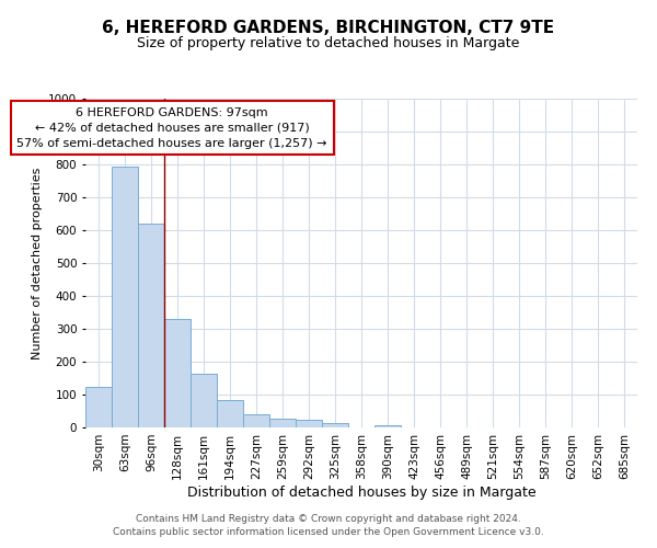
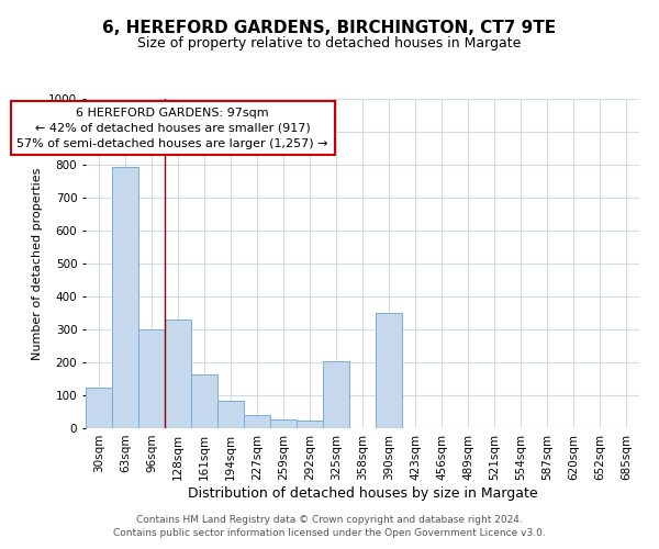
96sqm: 620 -> 300
325sqm: 14 -> 205
390sqm: 7 -> 350
